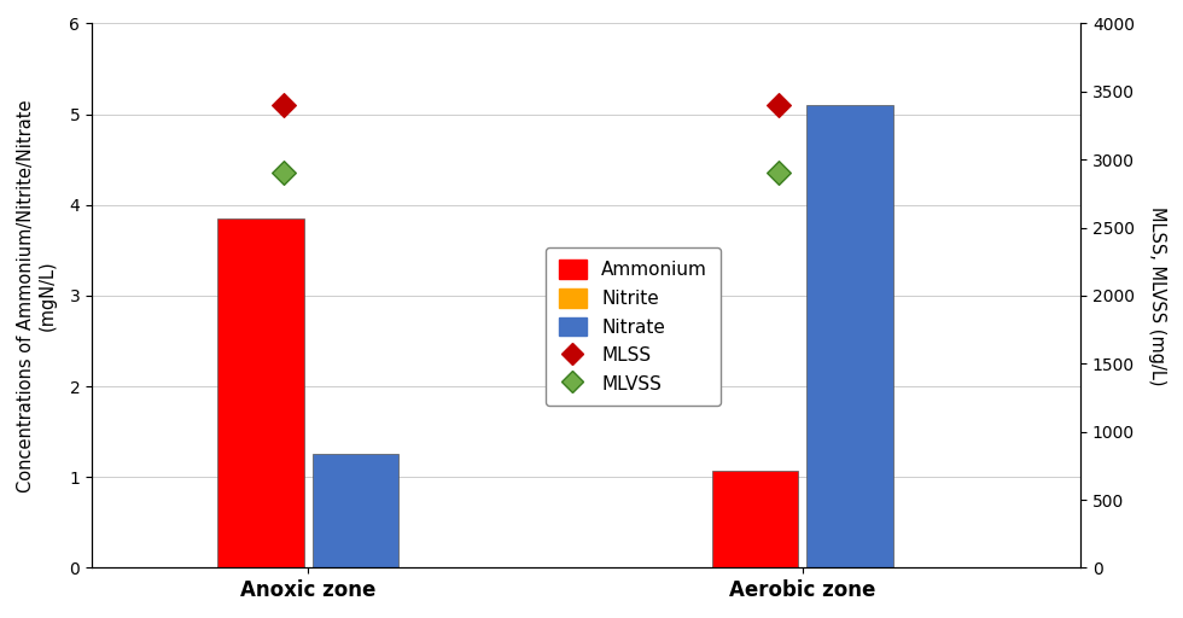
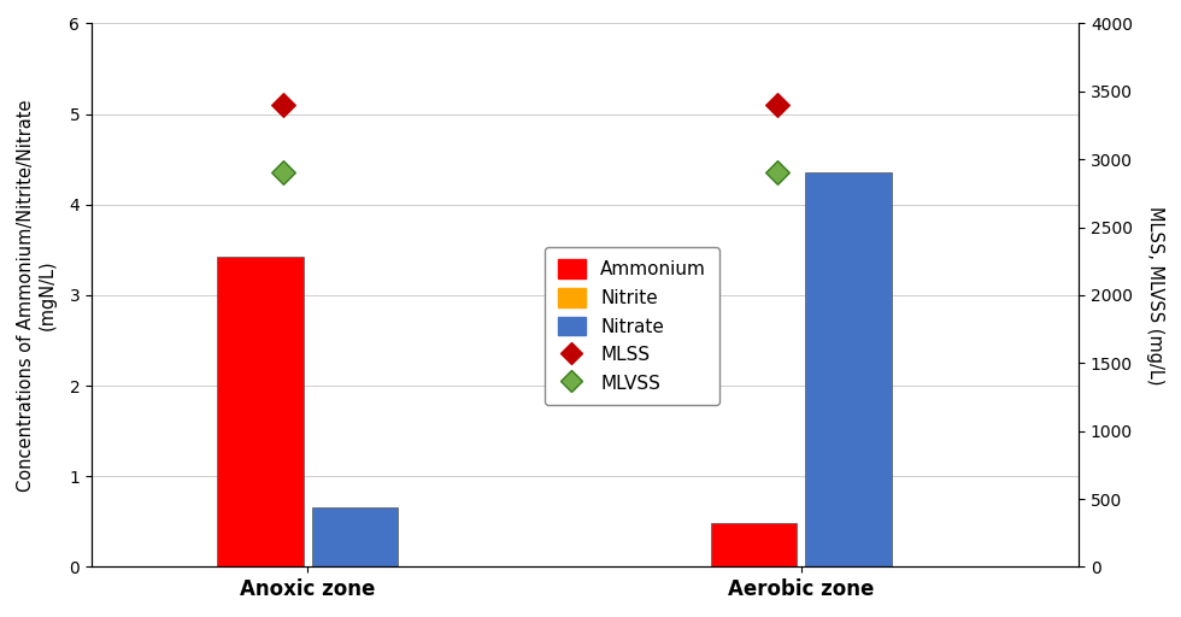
Ammonium/Anoxic zone: 3.85 -> 3.42
Nitrate/Anoxic zone: 1.25 -> 0.66
Ammonium/Aerobic zone: 1.07 -> 0.48
Nitrate/Aerobic zone: 5.10 -> 4.36
